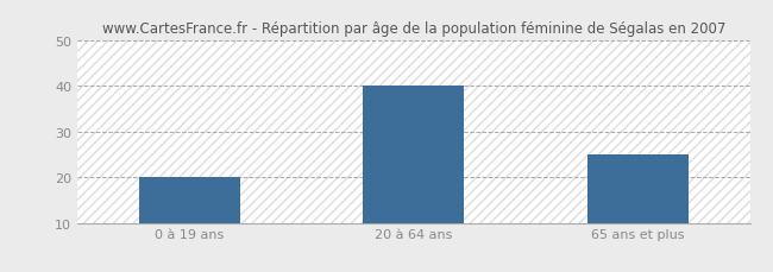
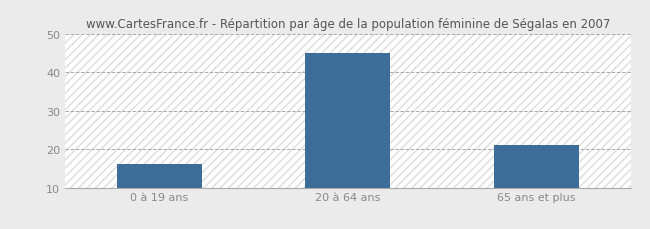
0 à 19 ans: 20 -> 16
20 à 64 ans: 40 -> 45
65 ans et plus: 25 -> 21
